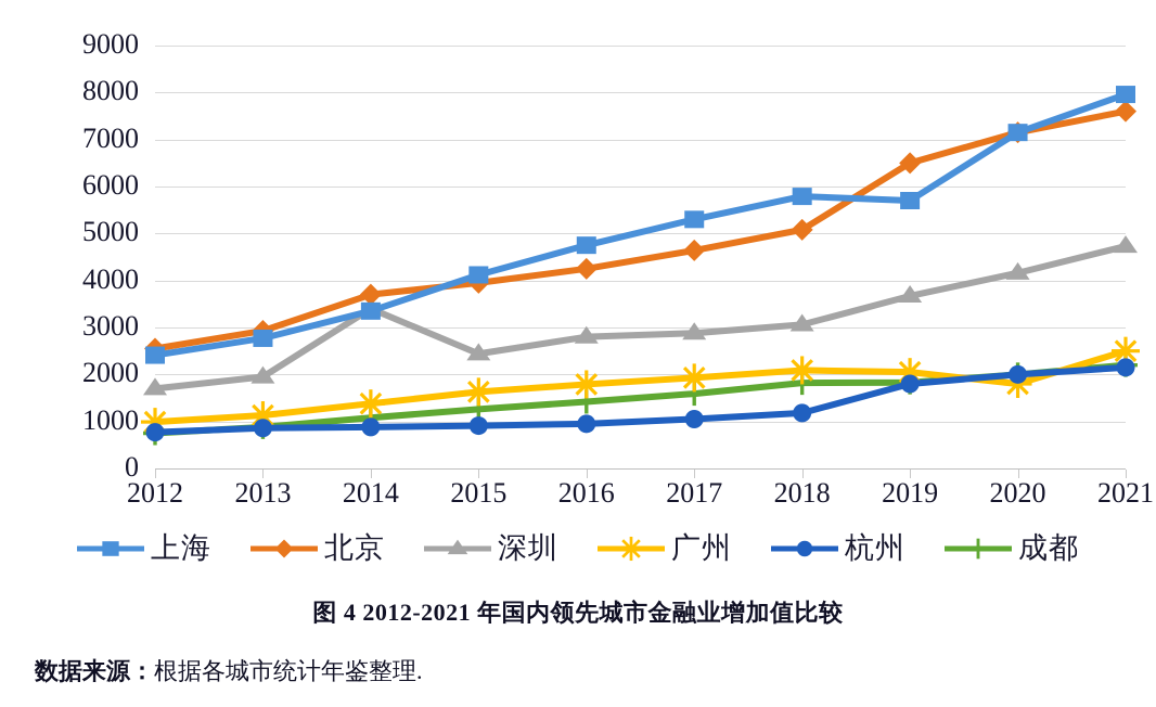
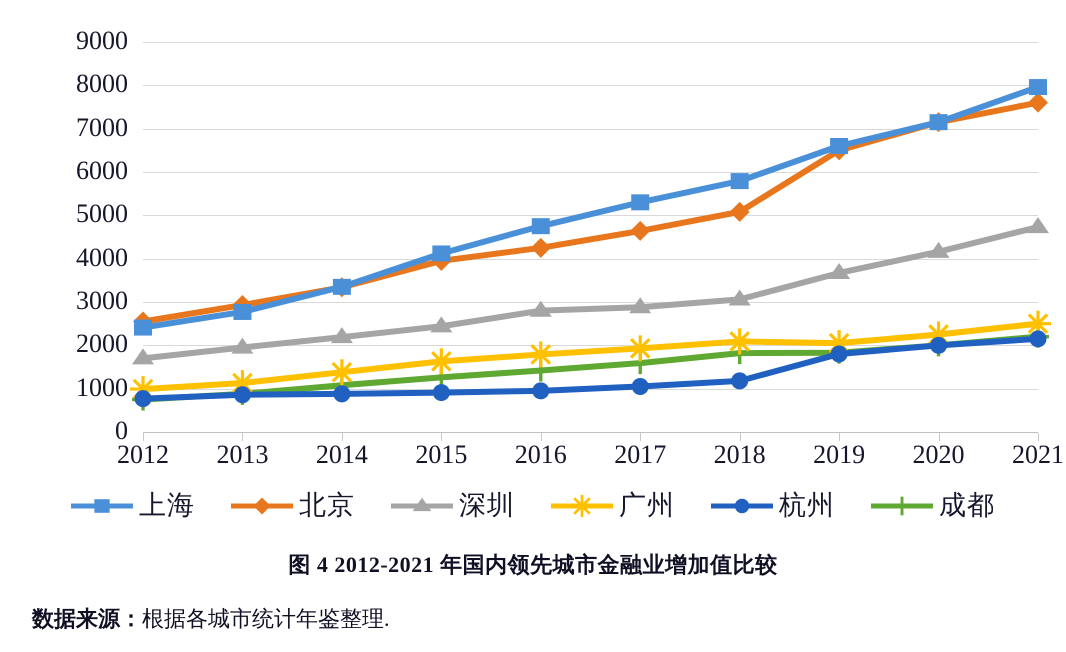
北京/2014: 3700 -> 3300
深圳/2014: 3400 -> 2200
上海/2019: 5700 -> 6600
广州/2020: 1800 -> 2200
